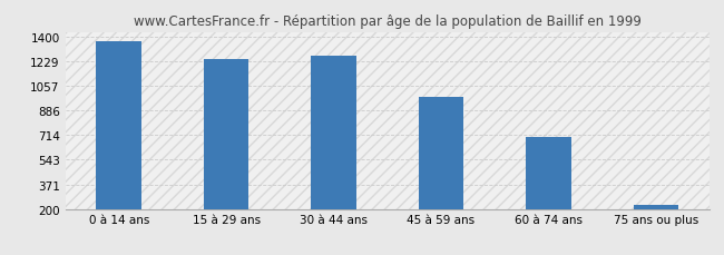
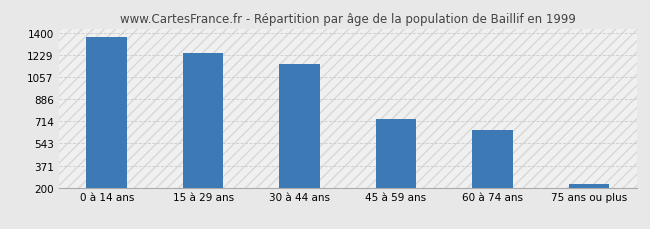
30 à 44 ans: 1270 -> 1160
45 à 59 ans: 980 -> 730
60 à 74 ans: 700 -> 650
